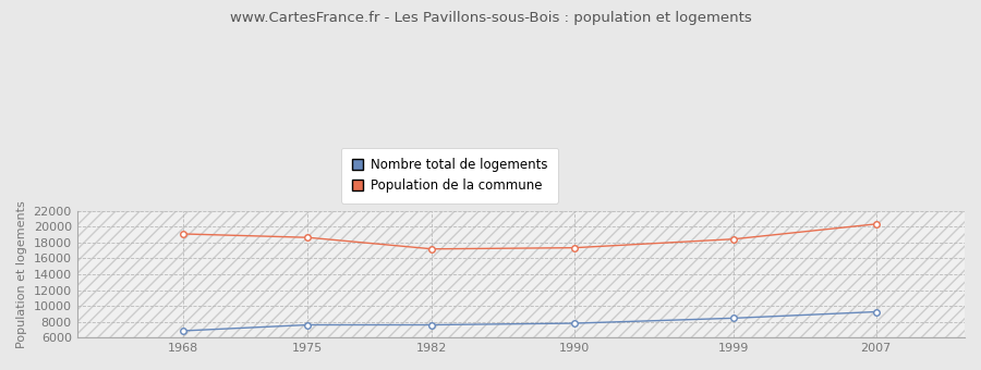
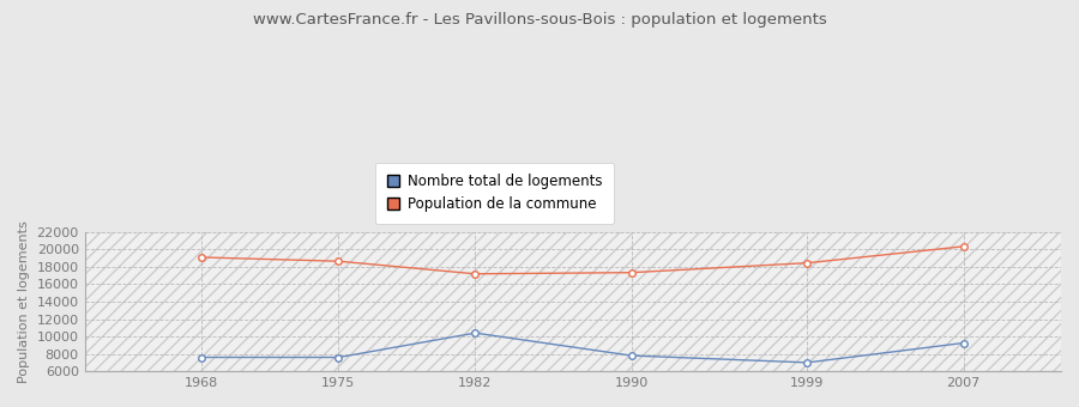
Nombre total de logements/1968: 6800 -> 7600
Nombre total de logements/1982: 7600 -> 10400
Nombre total de logements/1999: 8400 -> 7000
